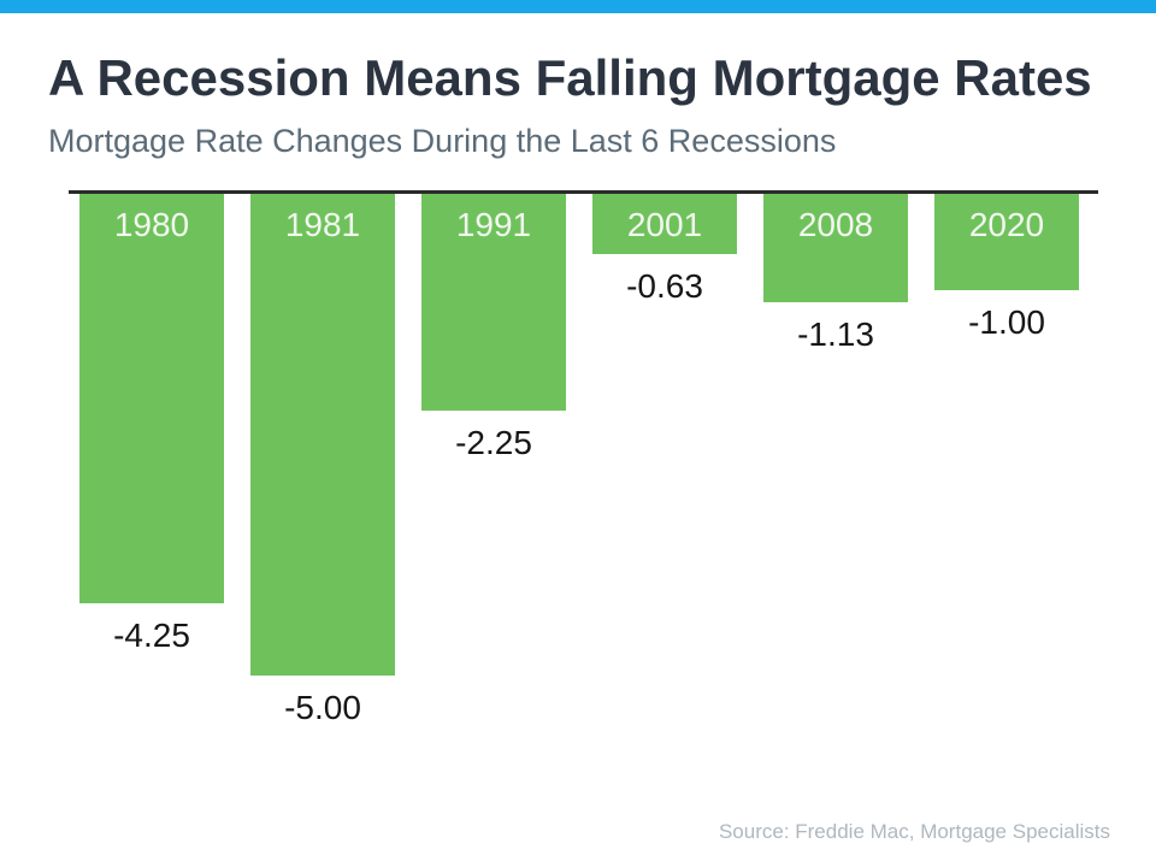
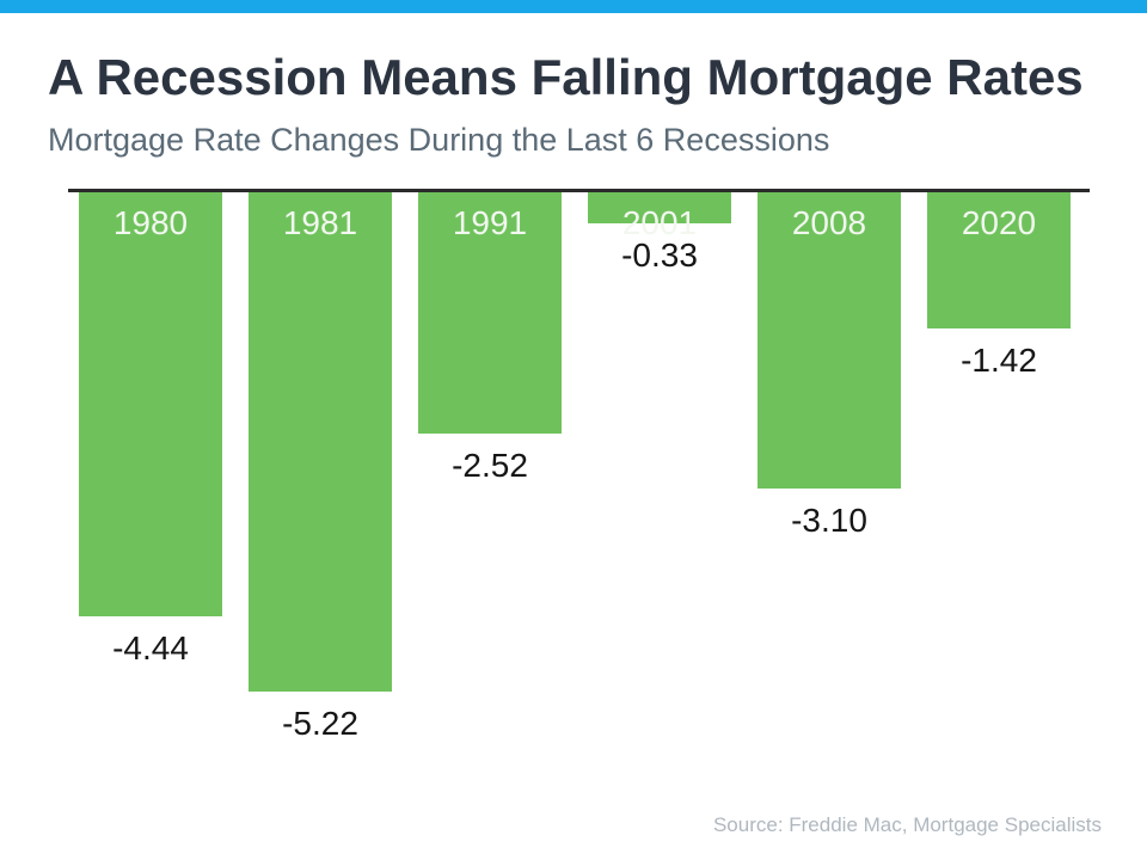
1980: -4.25 -> -4.44
1981: -5.00 -> -5.22
1991: -2.25 -> -2.52
2001: -0.63 -> -0.33
2008: -1.13 -> -3.10
2020: -1.00 -> -1.42
